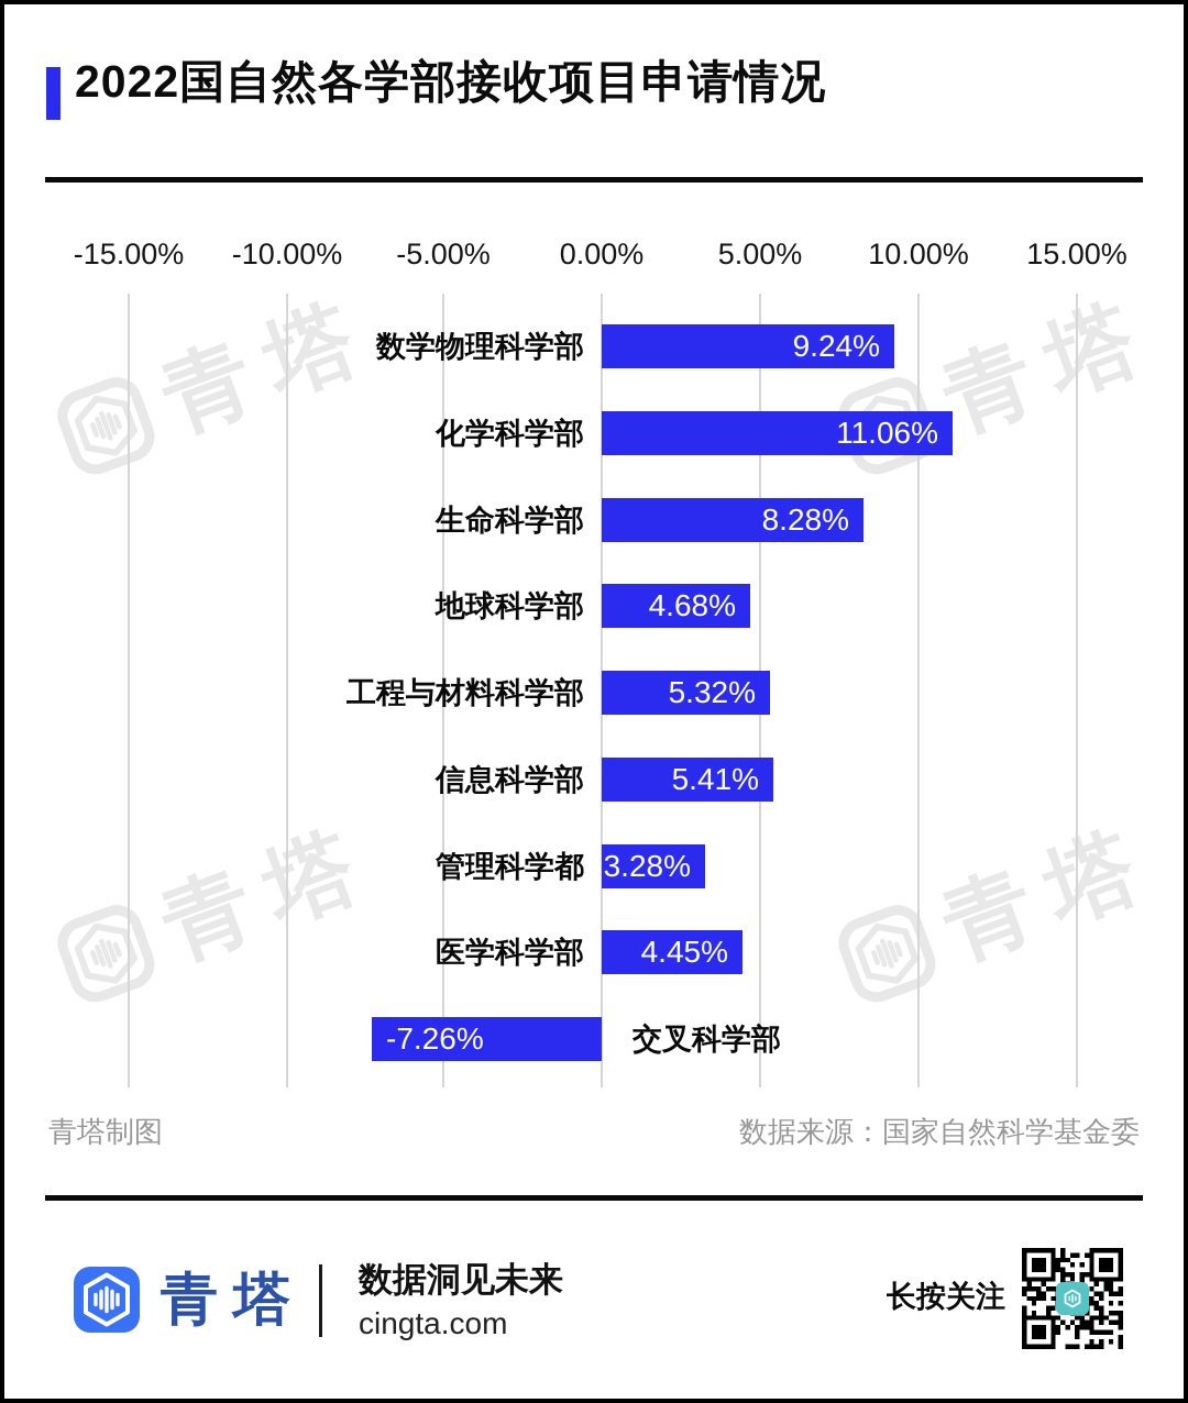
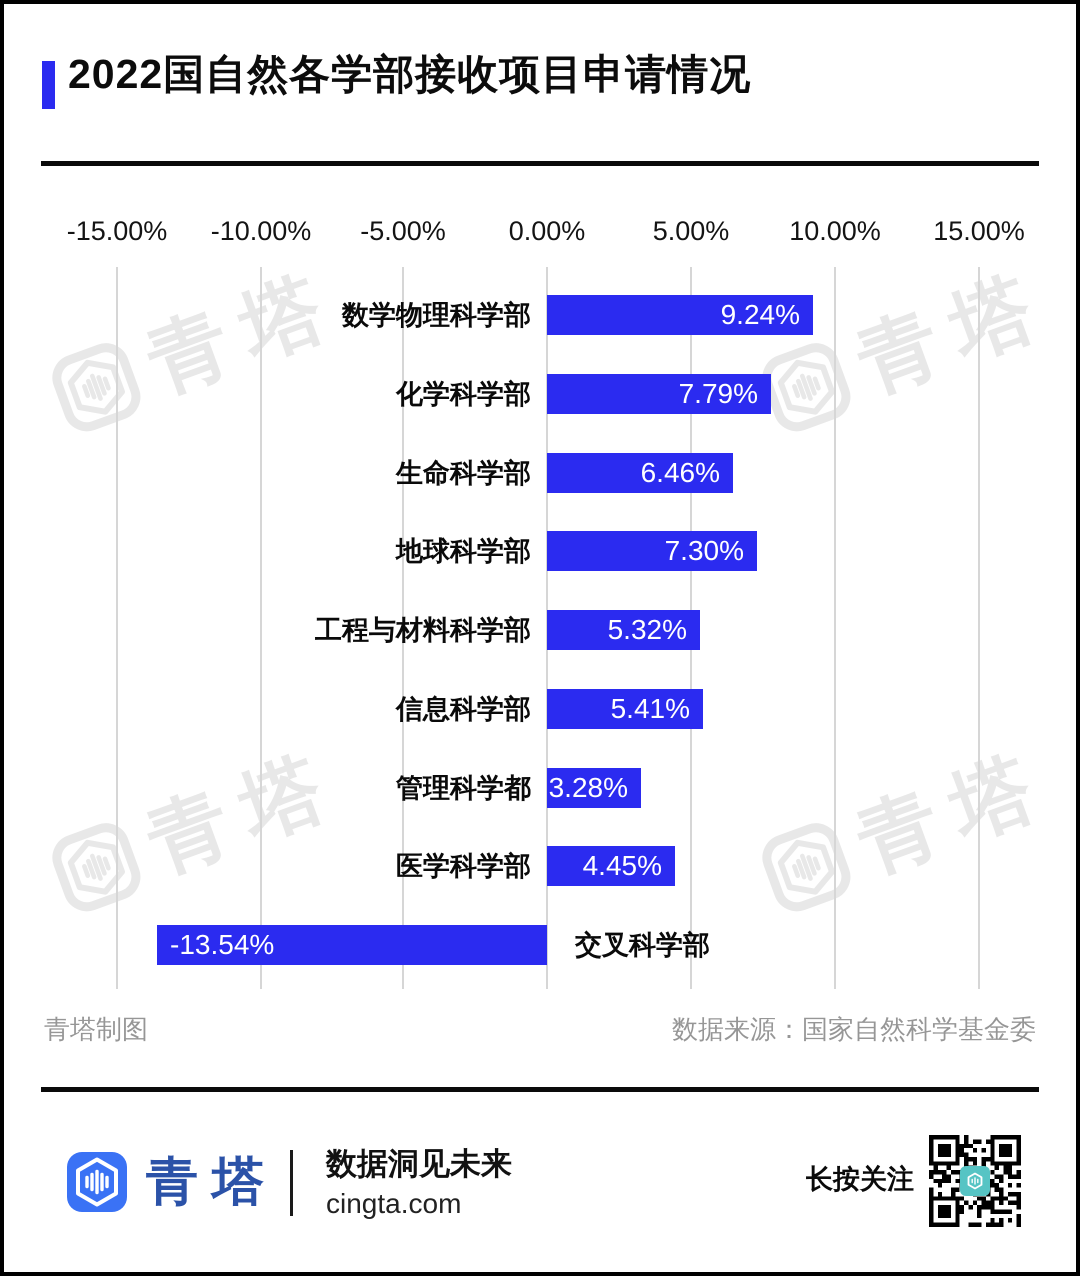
化学科学部: 11.06% -> 7.79%
生命科学部: 8.28% -> 6.46%
地球科学部: 4.68% -> 7.30%
交叉科学部: -7.26% -> -13.54%
